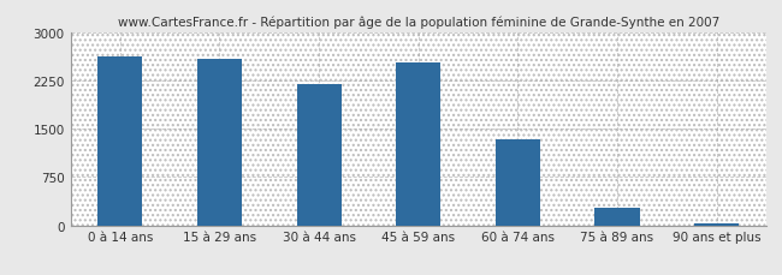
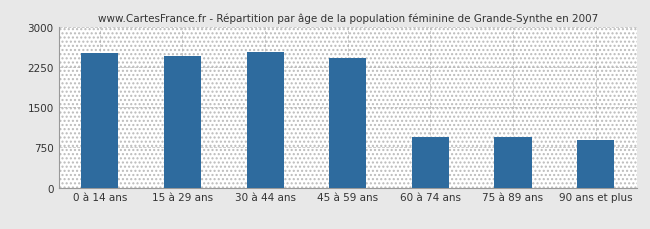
0 à 14 ans: 2620 -> 2500
15 à 29 ans: 2580 -> 2460
30 à 44 ans: 2200 -> 2520
45 à 59 ans: 2530 -> 2420
60 à 74 ans: 1340 -> 940
75 à 89 ans: 280 -> 940
90 ans et plus: 30 -> 880
